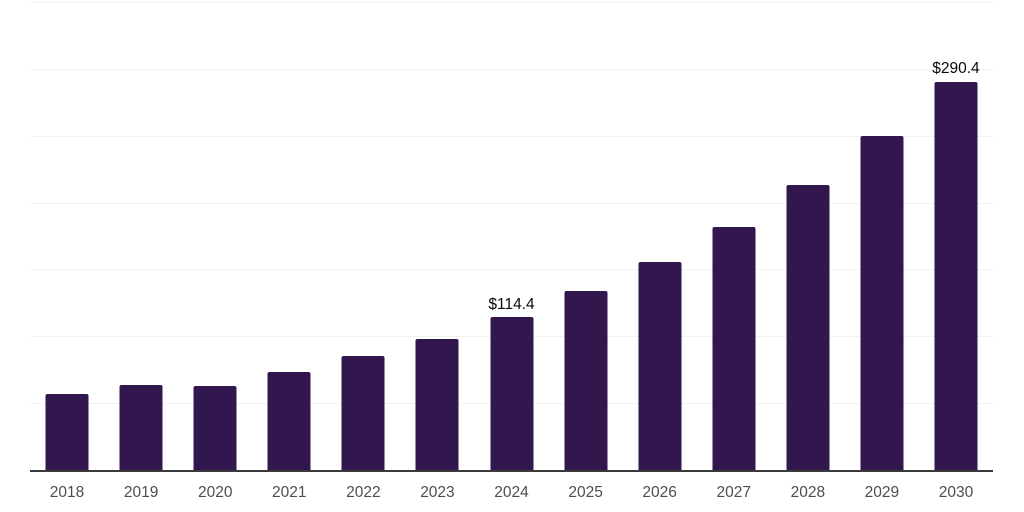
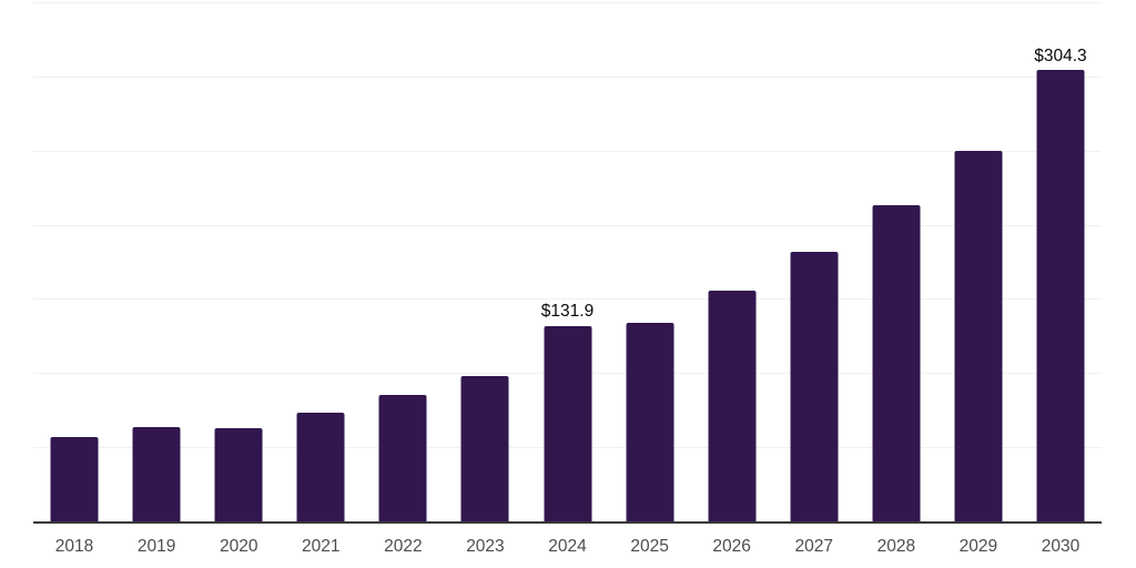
2024: $114.4 -> $131.9
2030: $290.4 -> $304.3
